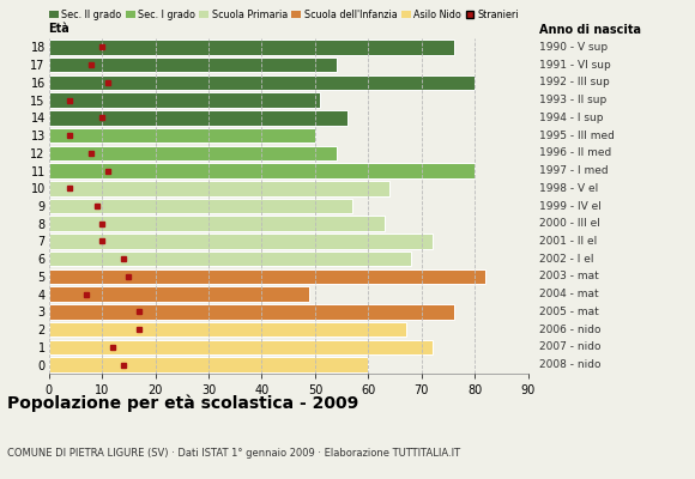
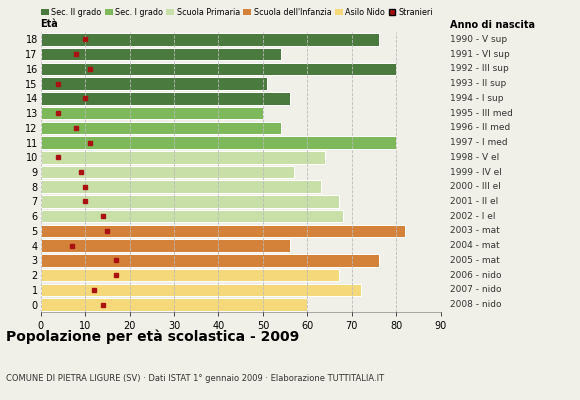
7: 72 -> 67
4: 49 -> 56
